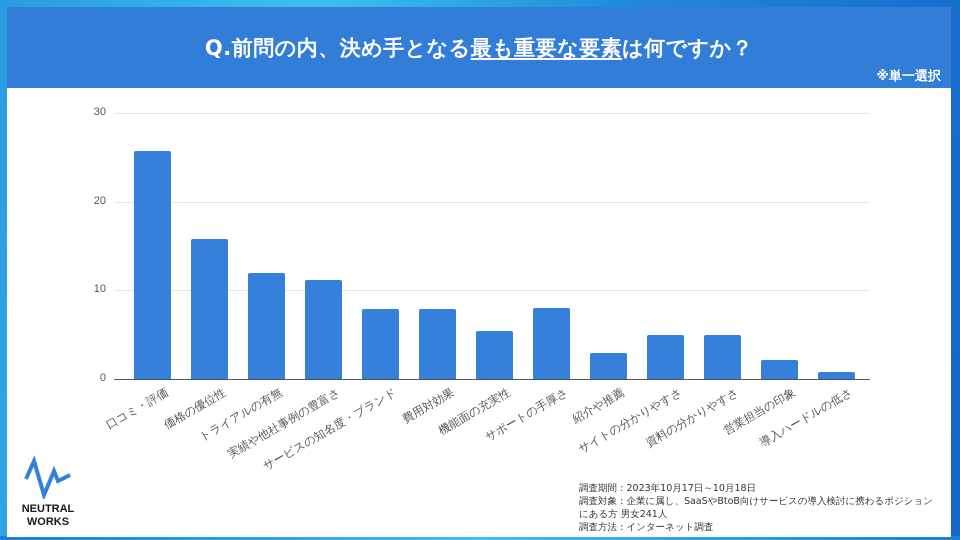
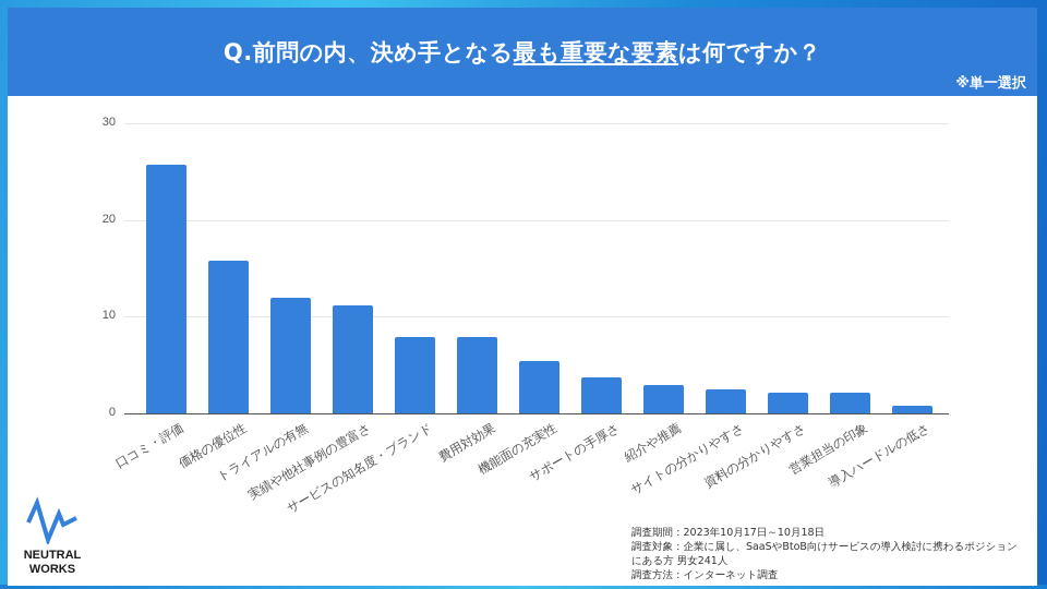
サポートの手厚さ: 8 -> 4
サイトの分かりやすさ: 5 -> 2
資料の分かりやすさ: 5 -> 2
